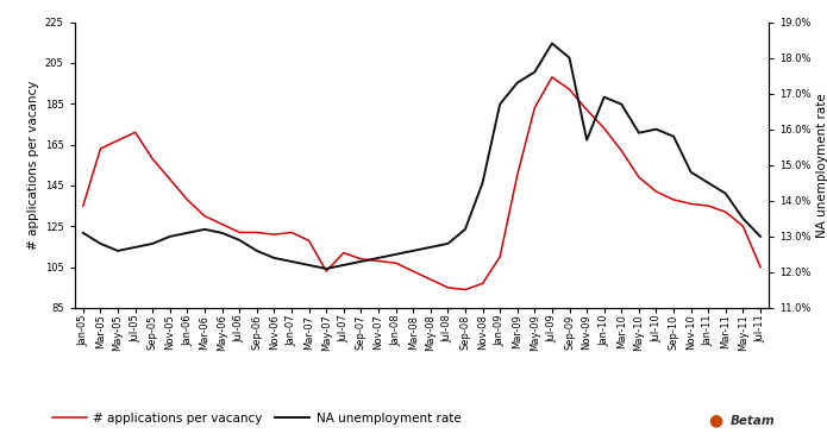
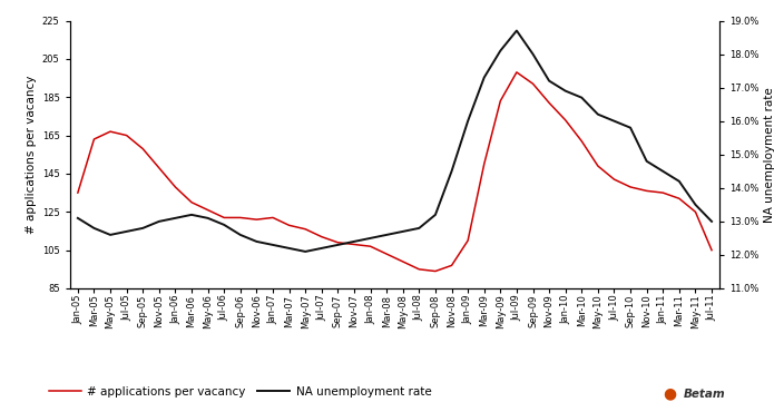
# applications per vacancy/Jul-05: 171 -> 165
# applications per vacancy/May-07: 103 -> 116
NA unemployment rate/Jan-09: 16.7% -> 16.0%
NA unemployment rate/May-09: 17.6% -> 18.1%
NA unemployment rate/Jul-09: 18.4% -> 18.7%
NA unemployment rate/Nov-09: 15.7% -> 17.2%
NA unemployment rate/May-10: 15.9% -> 16.2%
